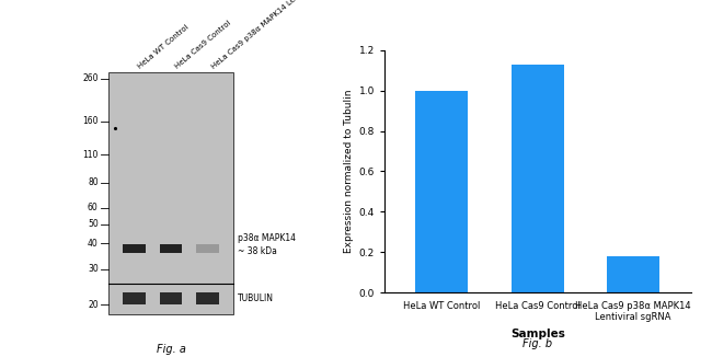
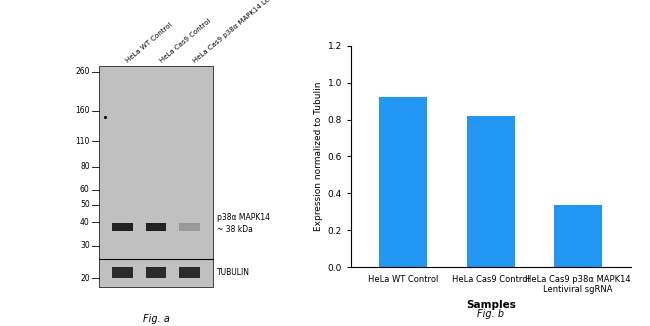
HeLa WT Control: 1.00 -> 0.92
HeLa Cas9 Control: 1.13 -> 0.82
HeLa Cas9 p38α MAPK14 Lentiviral sgRNA: 0.18 -> 0.34
